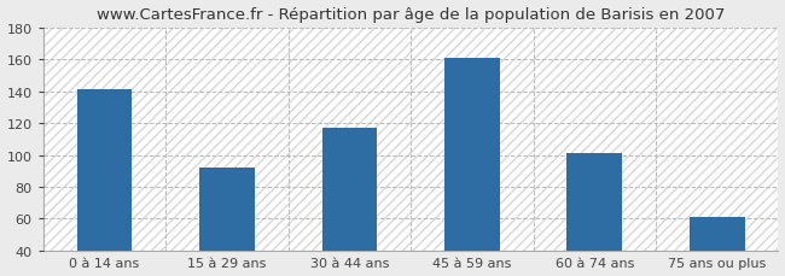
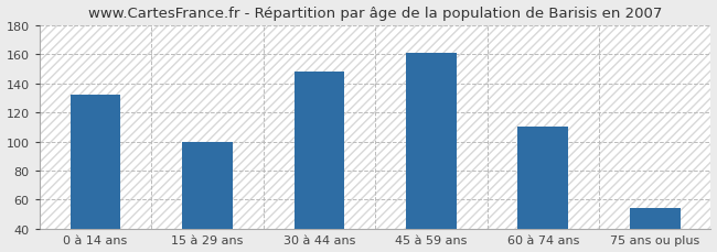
0 à 14 ans: 141 -> 132
15 à 29 ans: 92 -> 100
30 à 44 ans: 117 -> 148
60 à 74 ans: 101 -> 110
75 ans ou plus: 61 -> 54
